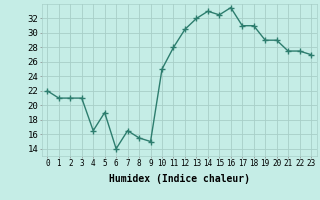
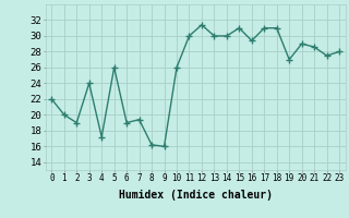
1: 21.0 -> 20.0
2: 21.0 -> 19.0
3: 21.0 -> 24.0
4: 16.5 -> 17.2
5: 19.0 -> 26.0
6: 14.0 -> 19.0
7: 16.5 -> 19.4
8: 15.5 -> 16.2
9: 15.0 -> 16.0
10: 25.0 -> 26.0
11: 28.0 -> 30.0
12: 30.5 -> 31.4
13: 32.0 -> 30.0
14: 33.0 -> 30.0
15: 32.5 -> 31.0
16: 33.5 -> 29.4
19: 29.0 -> 27.0
21: 27.5 -> 28.6
23: 27.0 -> 28.0
